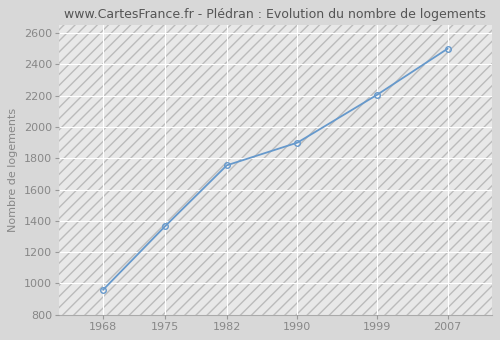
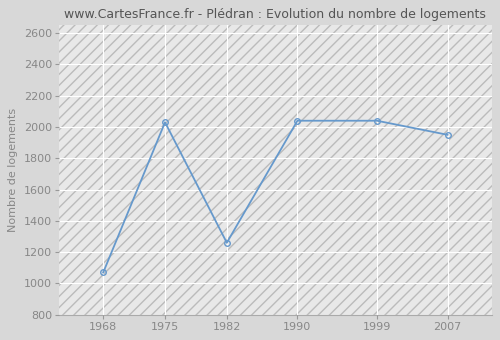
1968: 960 -> 1070
1975: 1360 -> 2030
1982: 1760 -> 1260
1990: 1900 -> 2040
1999: 2200 -> 2040
2007: 2500 -> 1950
